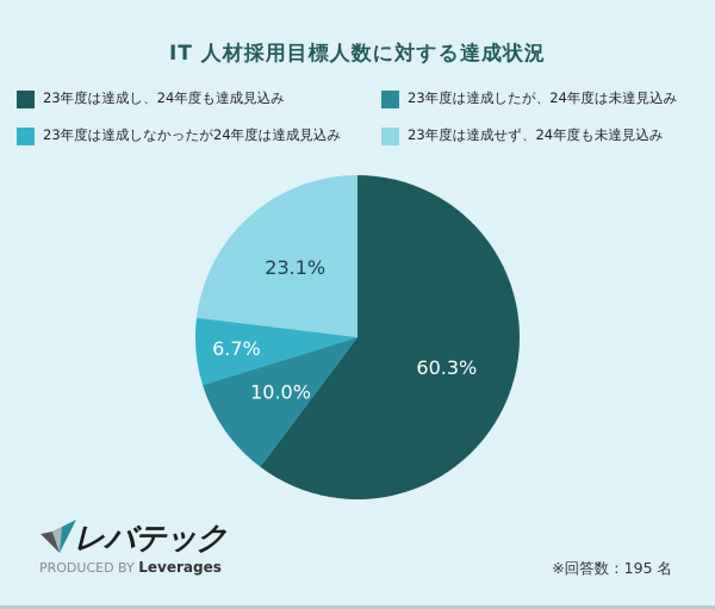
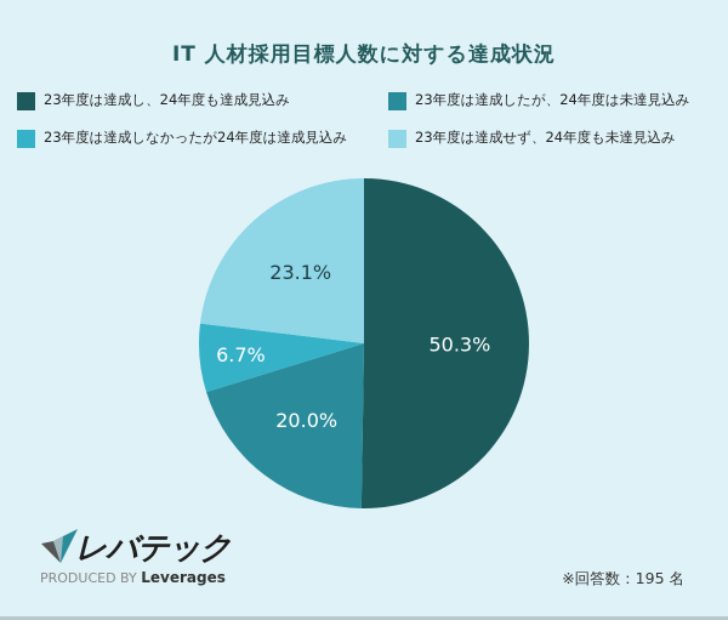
23年度は達成し、24年度も達成見込み: 60.3% -> 50.3%
23年度は達成したが、24年度は未達見込み: 10.0% -> 20.0%
